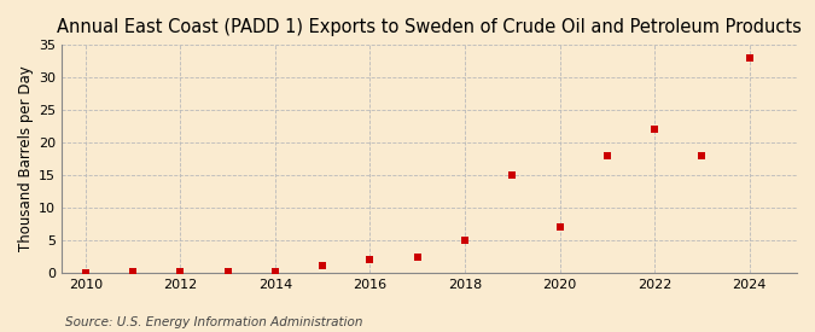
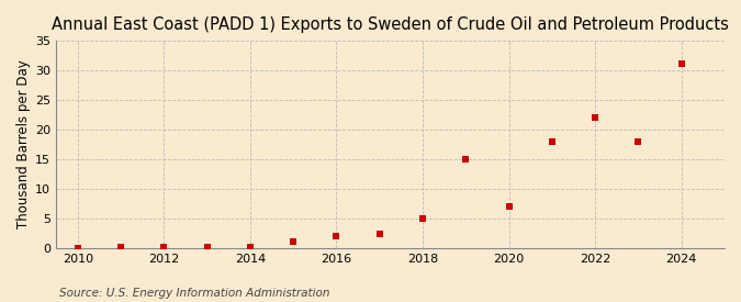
2024: 33.0 -> 31.0
